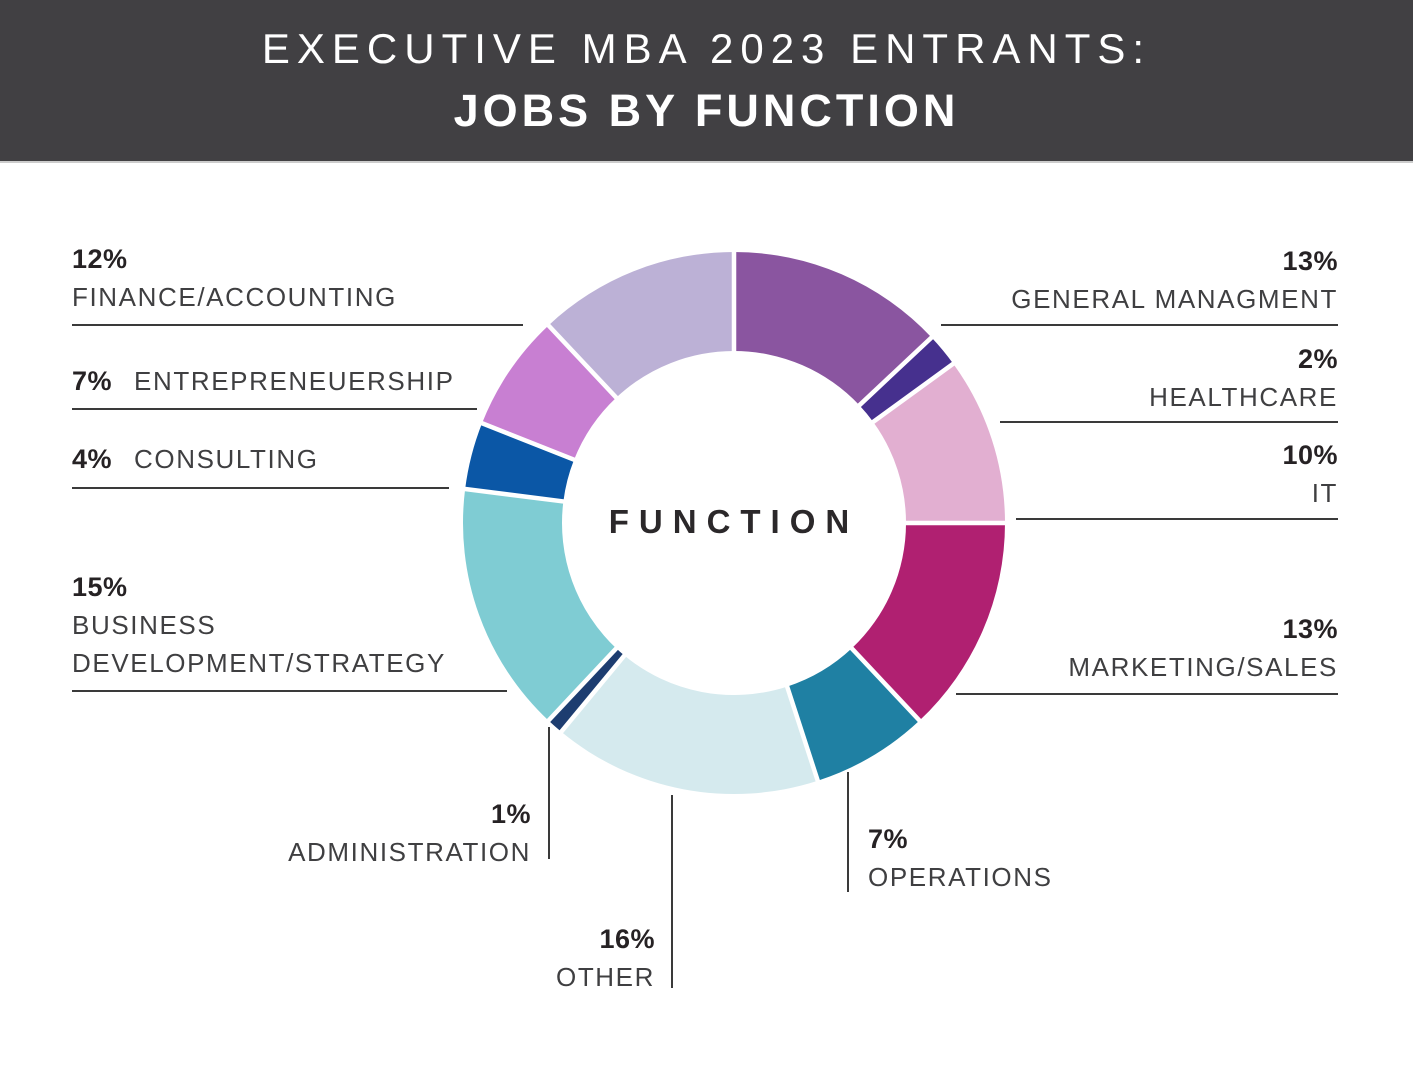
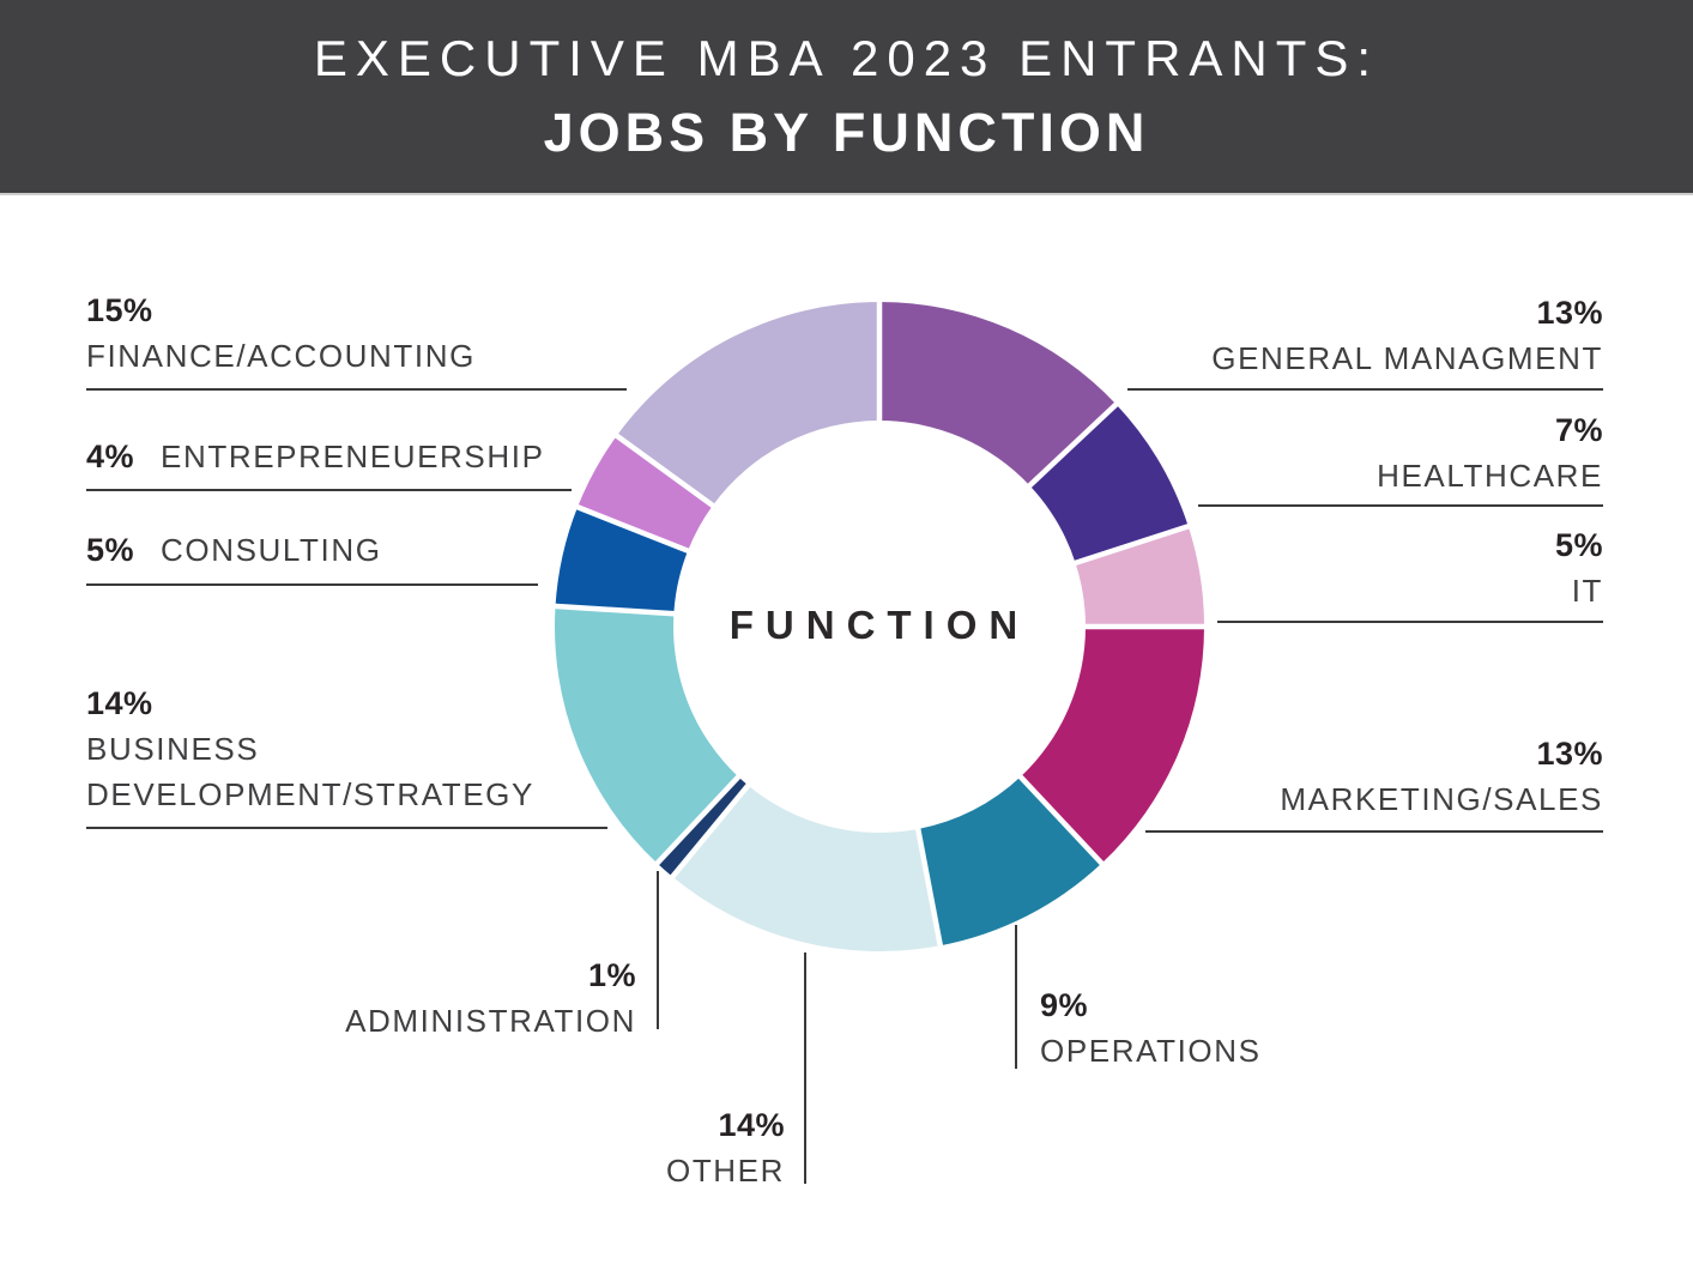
HEALTHCARE: 2% -> 7%
IT: 10% -> 5%
OPERATIONS: 7% -> 9%
OTHER: 16% -> 14%
BUSINESS DEVELOPMENT/STRATEGY: 15% -> 14%
CONSULTING: 4% -> 5%
ENTREPRENEUERSHIP: 7% -> 4%
FINANCE/ACCOUNTING: 12% -> 15%
